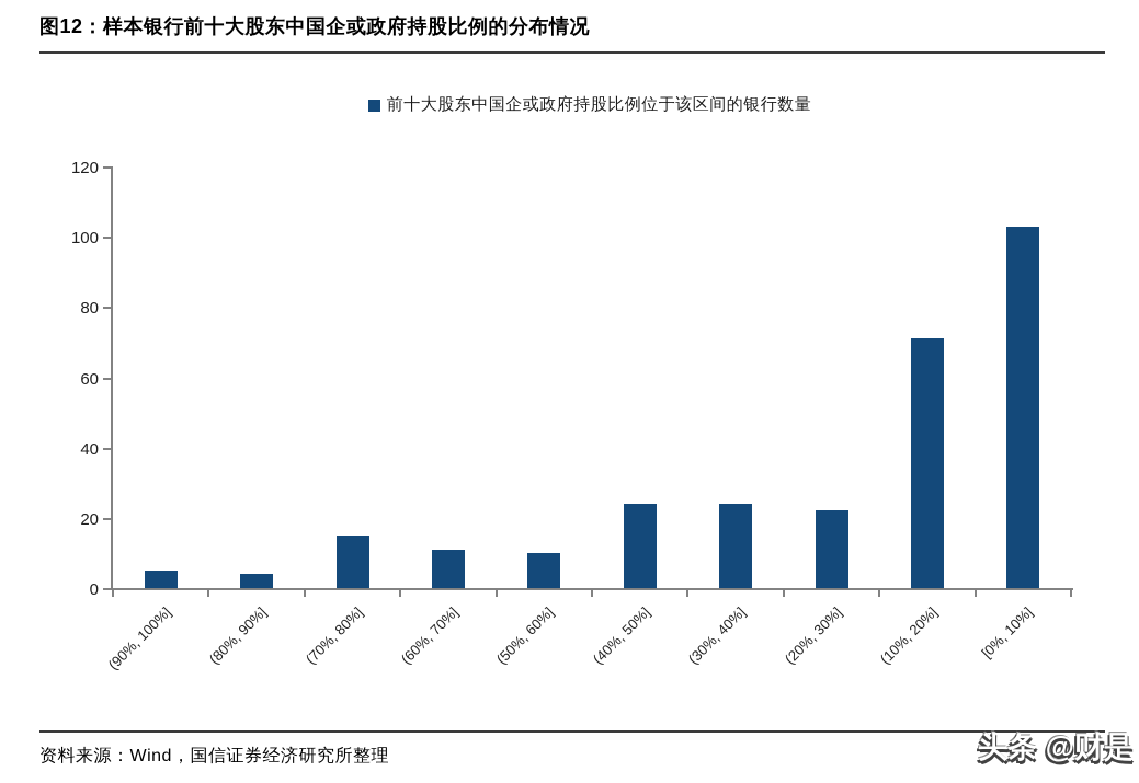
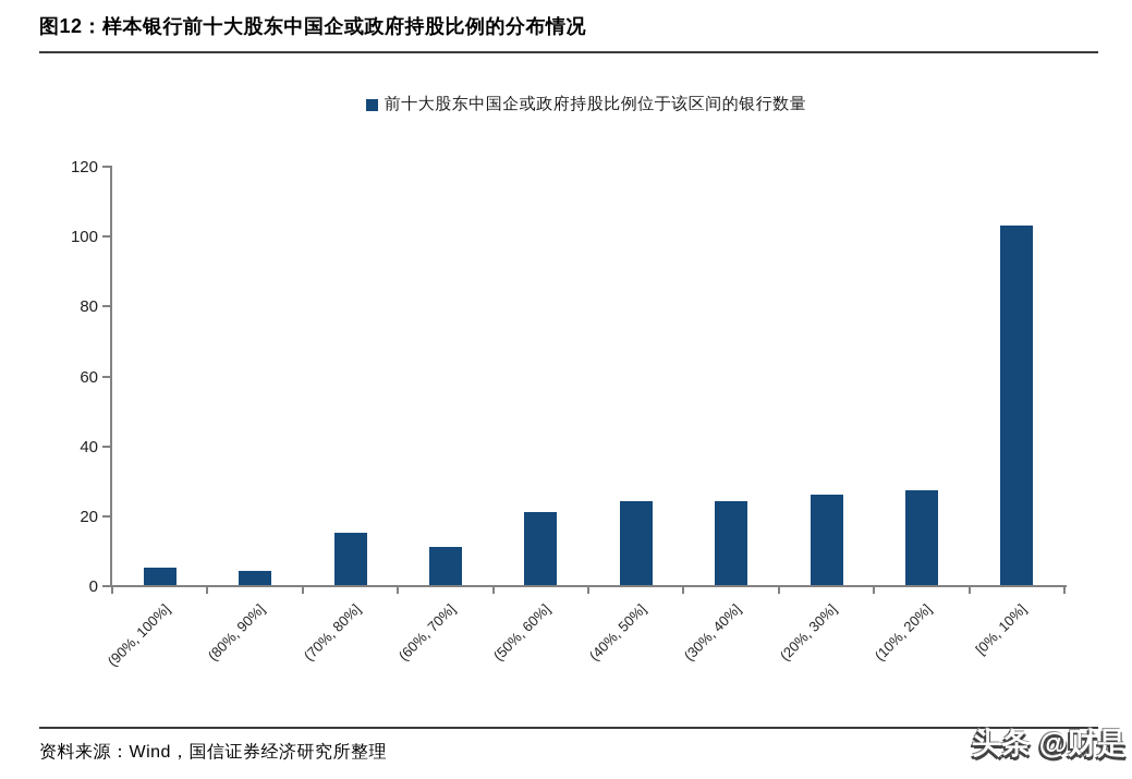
(50%, 60%]: 10 -> 21
(20%, 30%]: 22 -> 26
(10%, 20%]: 71 -> 27
